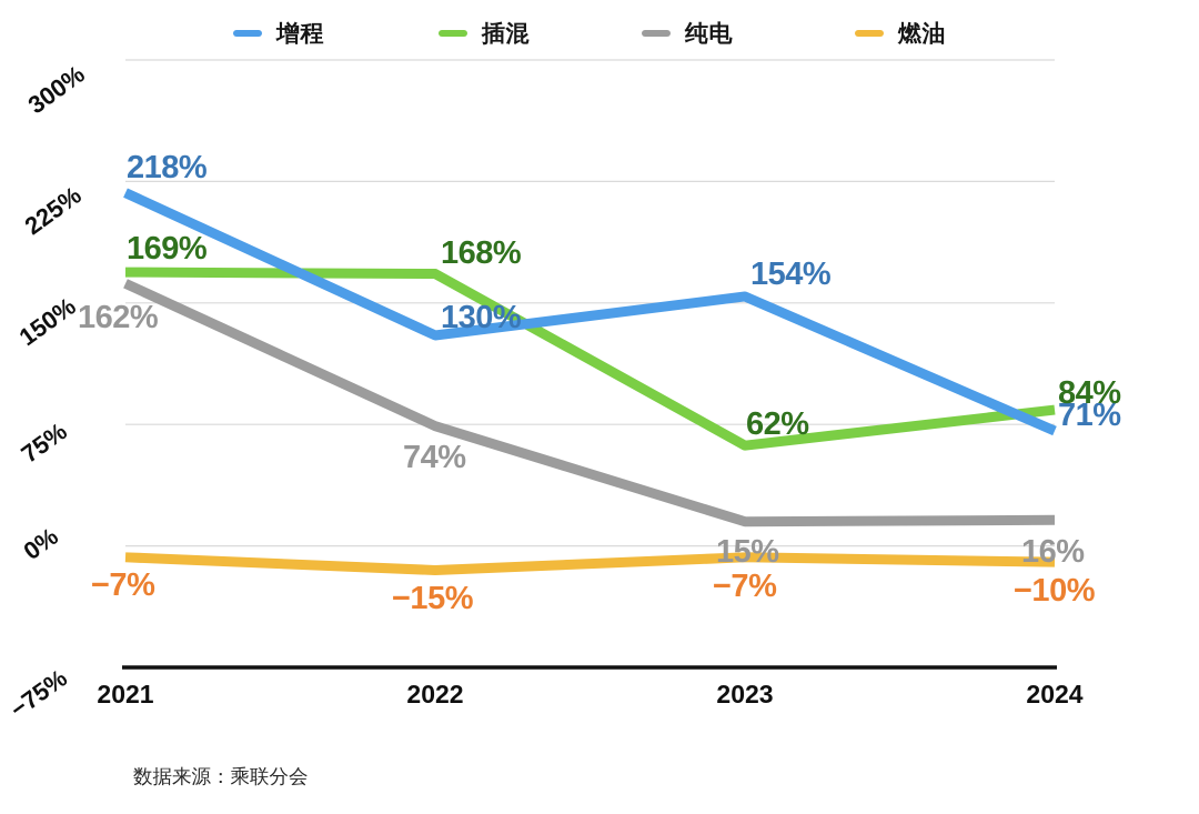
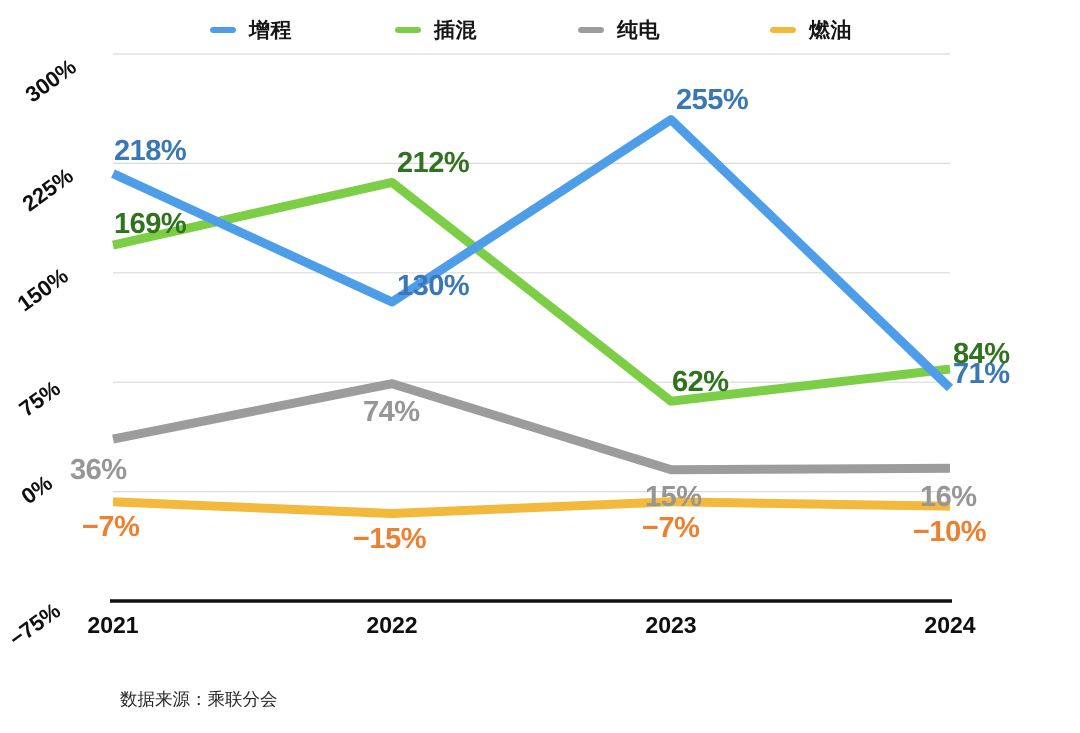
纯电/2021: 162% -> 36%
插混/2022: 168% -> 212%
增程/2023: 154% -> 255%
